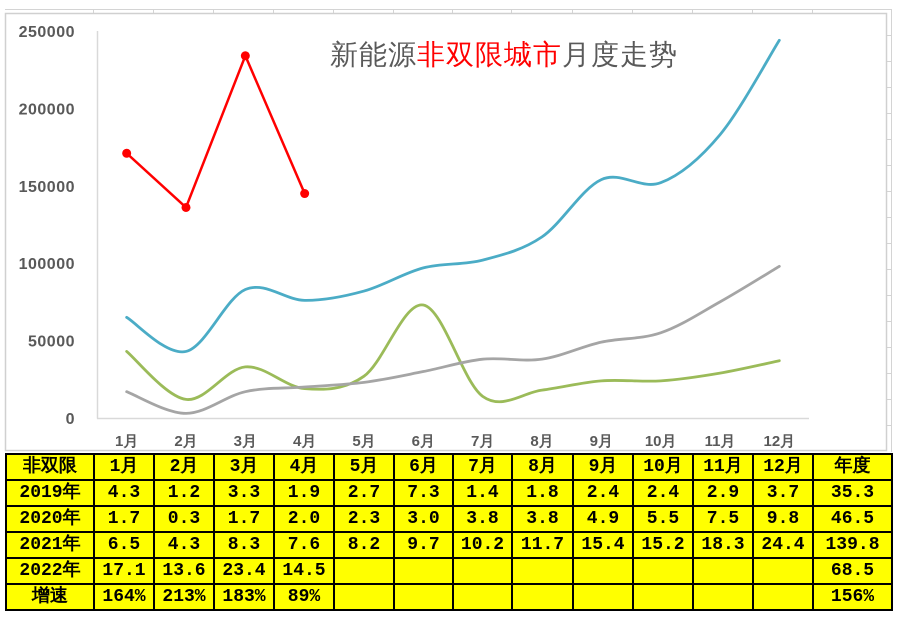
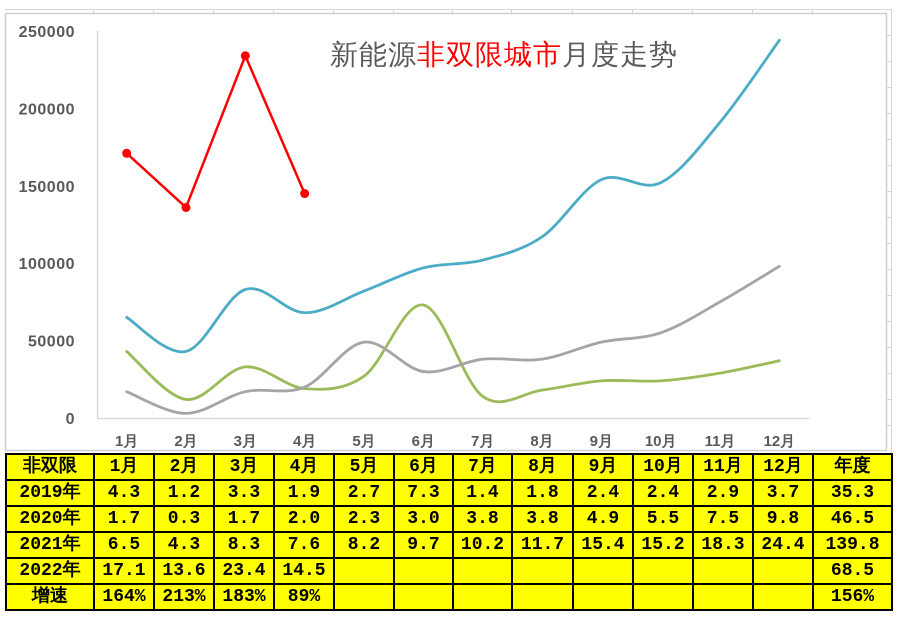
2021年/4月: 76000 -> 68000
2020年/5月: 23000 -> 49000
2021年/11月: 183000 -> 191000
